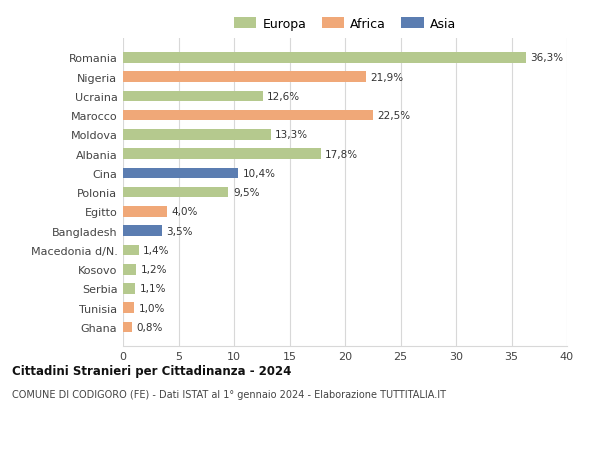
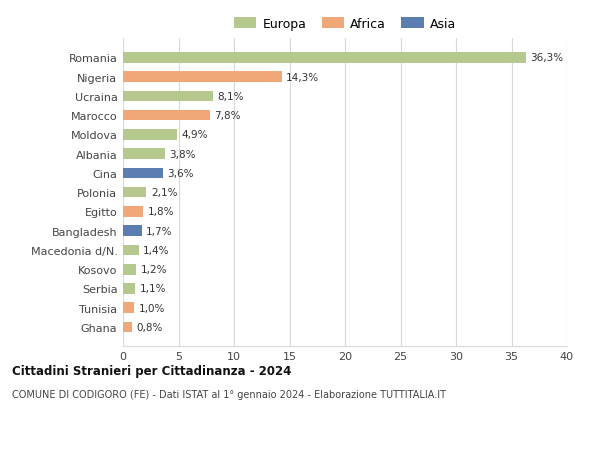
Nigeria: 21,9% -> 14,3%
Ucraina: 12,6% -> 8,1%
Marocco: 22,5% -> 7,8%
Moldova: 13,3% -> 4,9%
Albania: 17,8% -> 3,8%
Cina: 10,4% -> 3,6%
Polonia: 9,5% -> 2,1%
Egitto: 4,0% -> 1,8%
Bangladesh: 3,5% -> 1,7%
